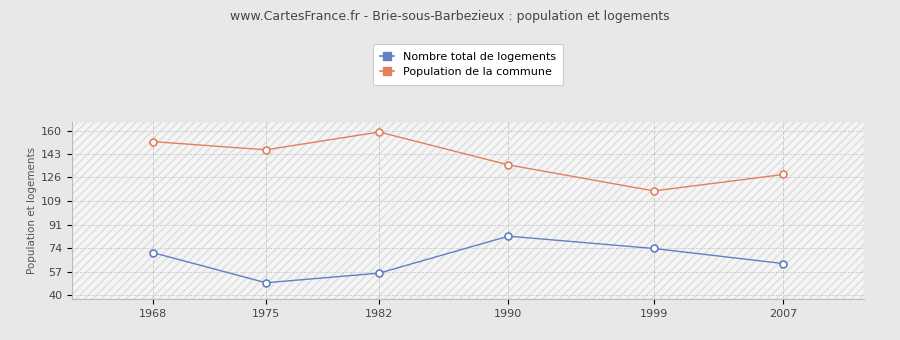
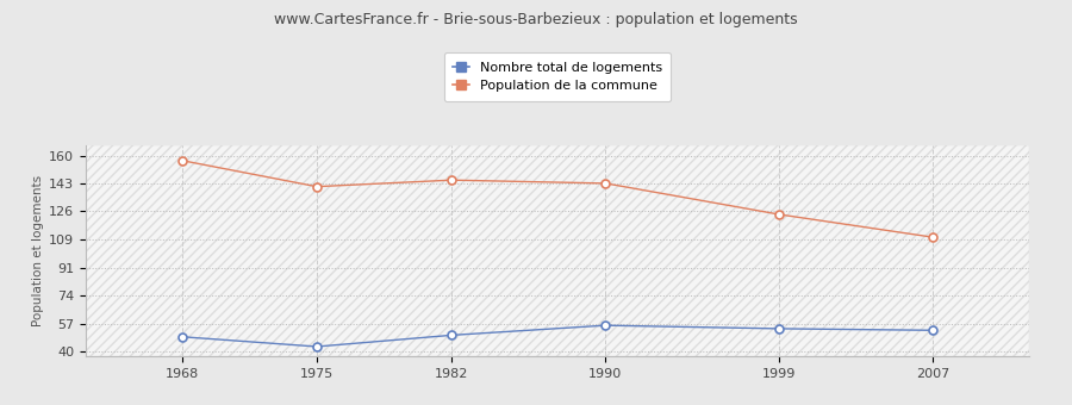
Nombre total de logements/1968: 71 -> 49
Population de la commune/1968: 152 -> 157
Nombre total de logements/1975: 49 -> 43
Population de la commune/1975: 146 -> 141
Nombre total de logements/1982: 56 -> 50
Population de la commune/1982: 159 -> 145
Nombre total de logements/1990: 83 -> 56
Population de la commune/1990: 135 -> 143
Nombre total de logements/1999: 74 -> 54
Population de la commune/1999: 116 -> 124
Nombre total de logements/2007: 63 -> 53
Population de la commune/2007: 128 -> 110
